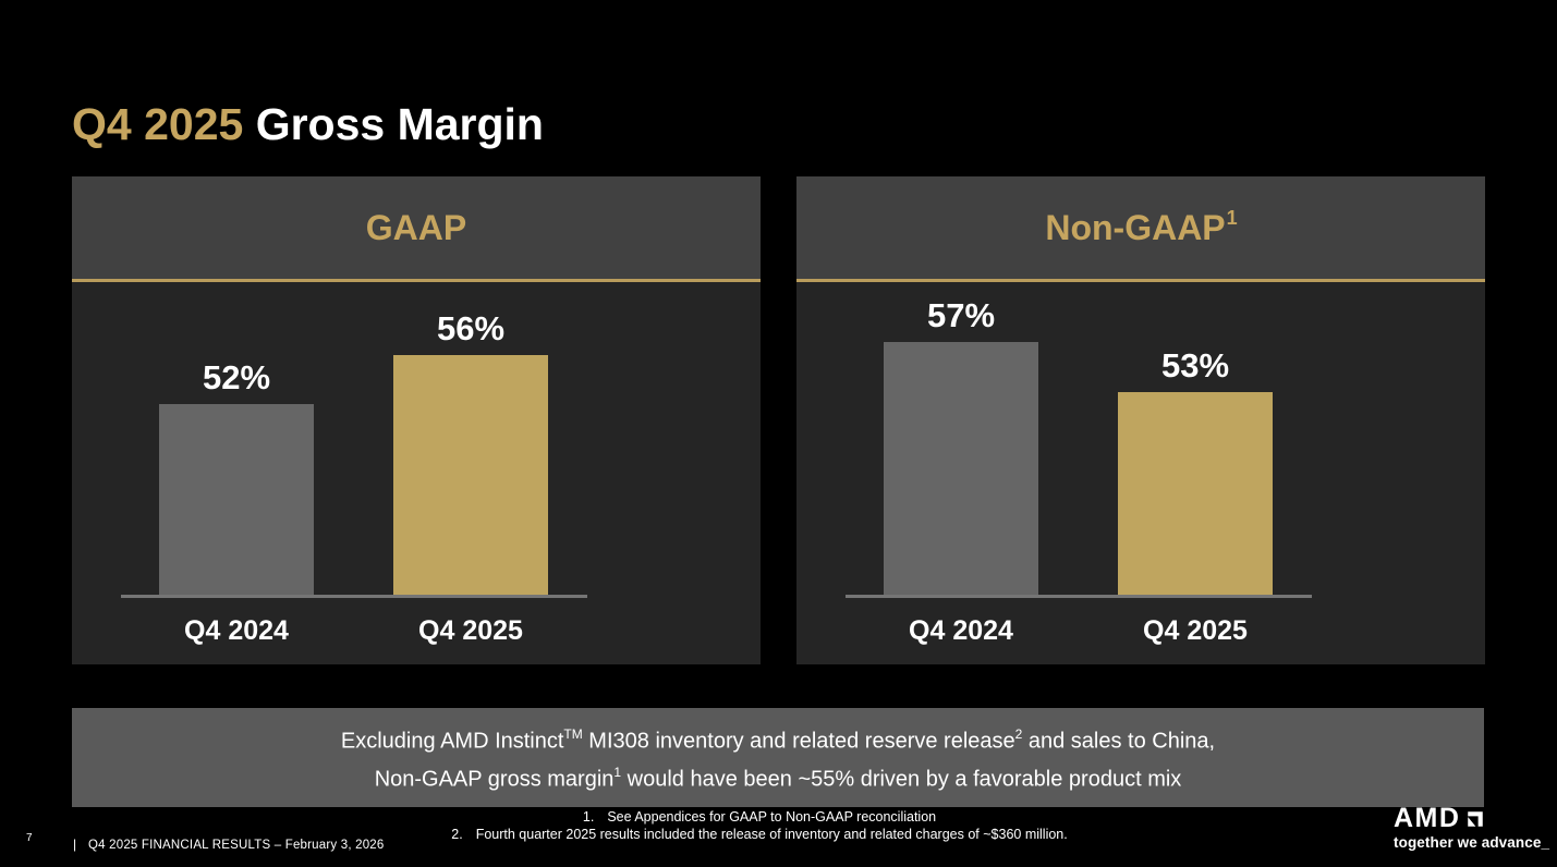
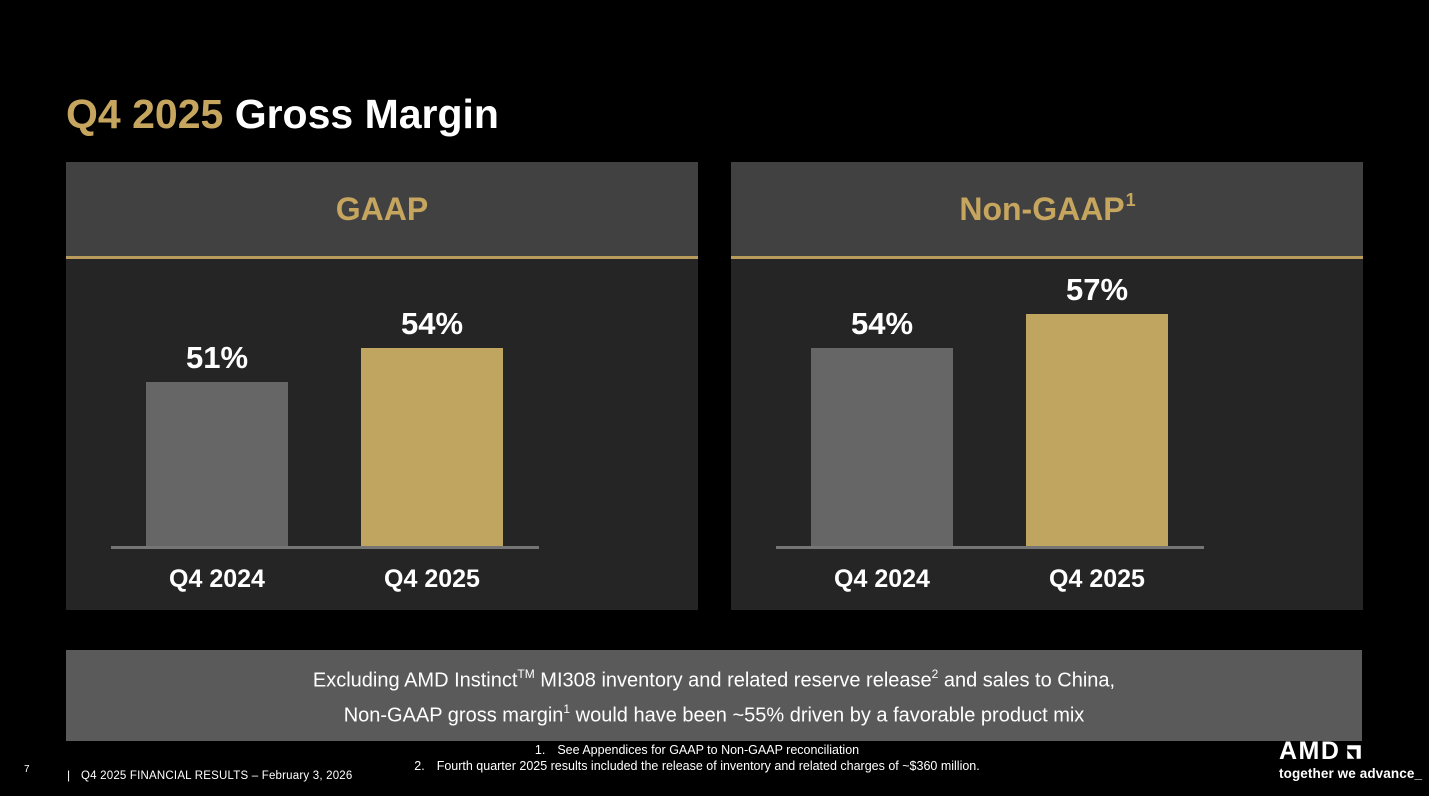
GAAP/Q4 2024: 52% -> 51%
GAAP/Q4 2025: 56% -> 54%
Non-GAAP/Q4 2024: 57% -> 54%
Non-GAAP/Q4 2025: 53% -> 57%
